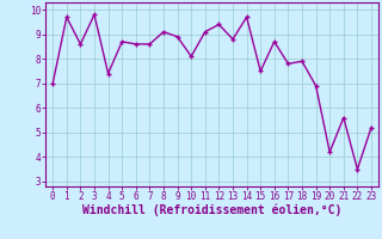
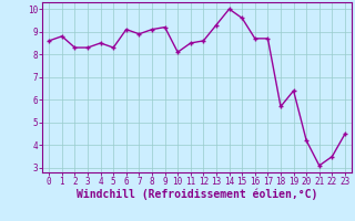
0: 7.0 -> 8.6
1: 9.7 -> 8.8
2: 8.6 -> 8.3
3: 9.8 -> 8.3
4: 7.4 -> 8.5
5: 8.7 -> 8.3
6: 8.6 -> 9.1
7: 8.6 -> 8.9
9: 8.9 -> 9.2
11: 9.1 -> 8.5
12: 9.4 -> 8.6
13: 8.8 -> 9.3
14: 9.7 -> 10.0
15: 7.5 -> 9.6
17: 7.8 -> 8.7
18: 7.9 -> 5.7
19: 6.9 -> 6.4
21: 5.6 -> 3.1
23: 5.2 -> 4.5
